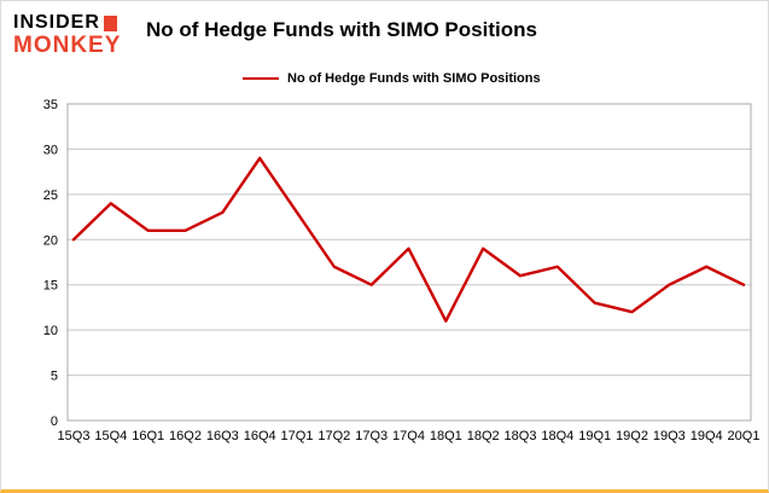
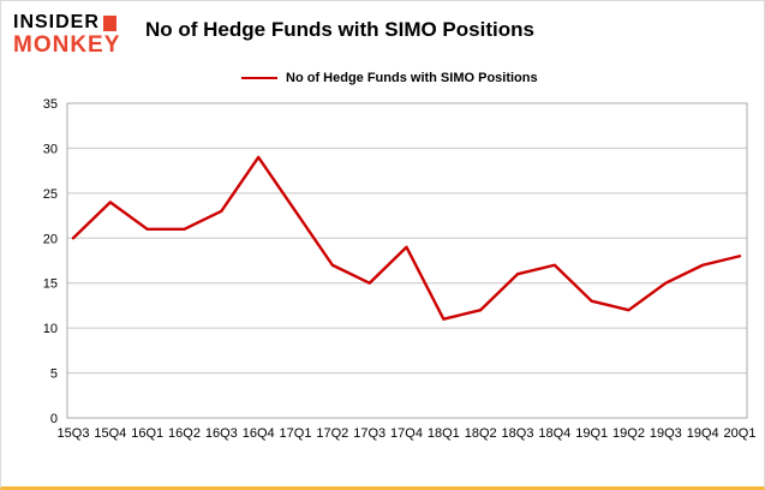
18Q2: 19 -> 12
20Q1: 15 -> 18
